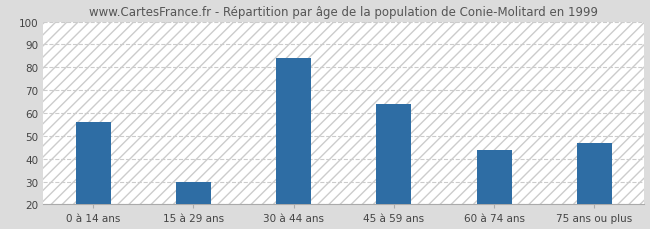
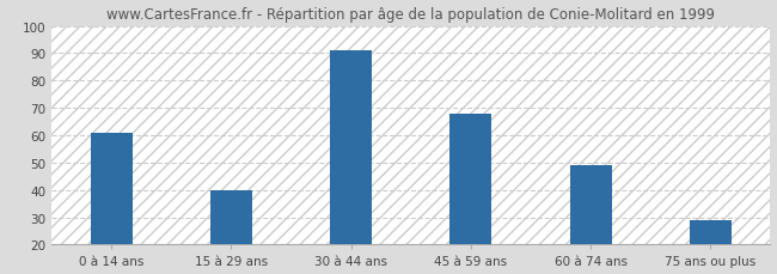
0 à 14 ans: 56 -> 61
15 à 29 ans: 30 -> 40
30 à 44 ans: 84 -> 91
45 à 59 ans: 64 -> 68
60 à 74 ans: 44 -> 49
75 ans ou plus: 47 -> 29
